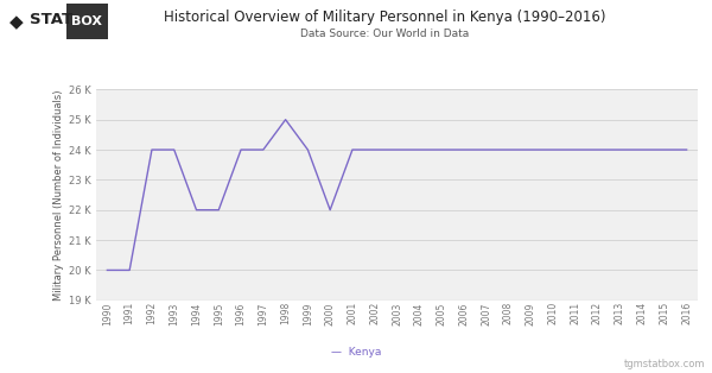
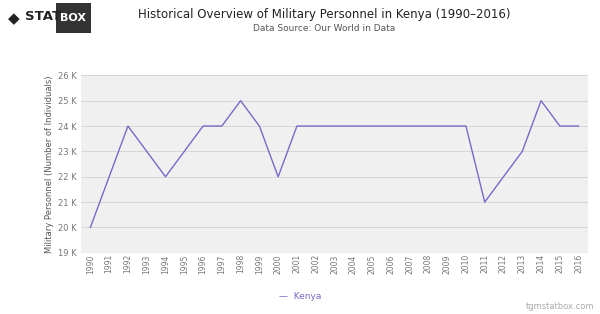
1991: 20 K -> 22 K
1993: 24 K -> 23 K
1995: 22 K -> 23 K
2011: 24 K -> 21 K
2012: 24 K -> 22 K
2013: 24 K -> 23 K
2014: 24 K -> 25 K
